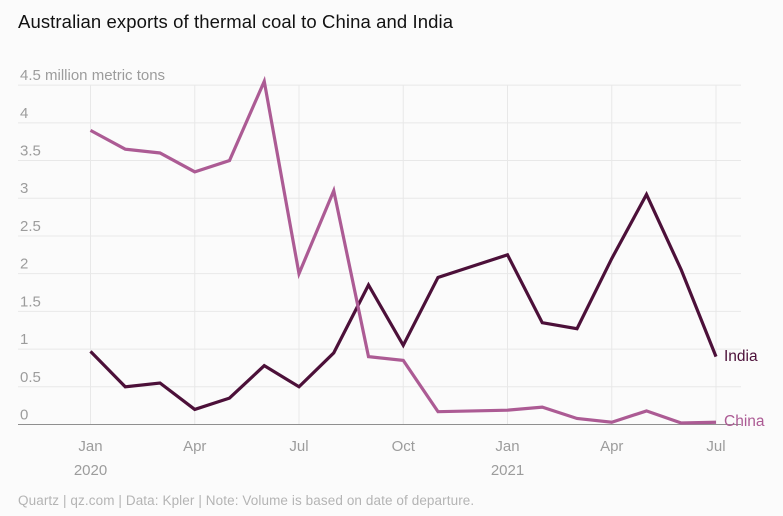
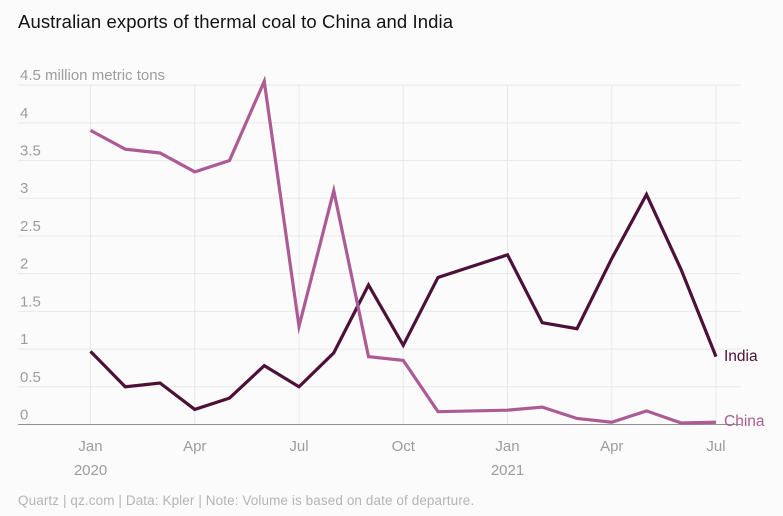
China/Jul 2020: 2.0 -> 1.3
